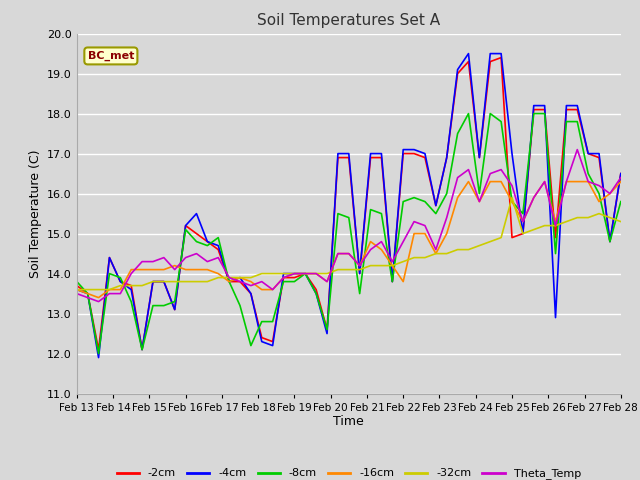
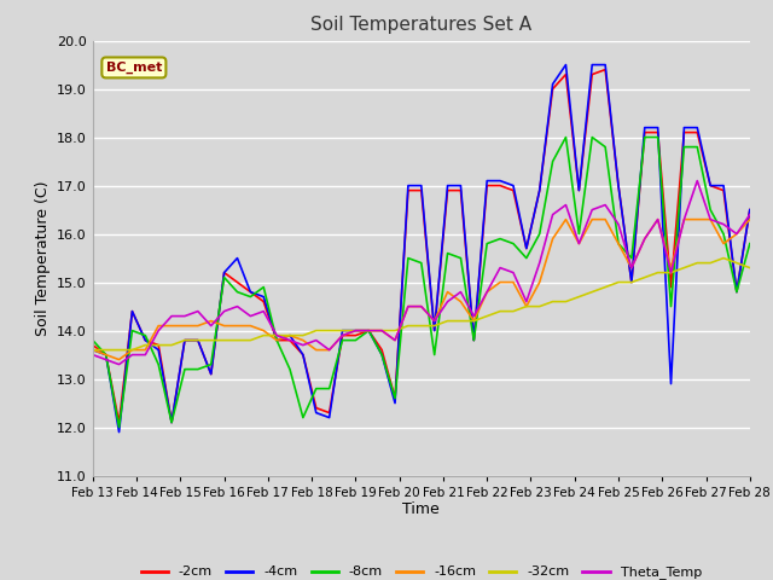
-16cm/Feb 22: 13.8 -> 14.8
-2cm/Feb 25: 14.9 -> 17.0
-32cm/Feb 25: 15.9 -> 15.0
